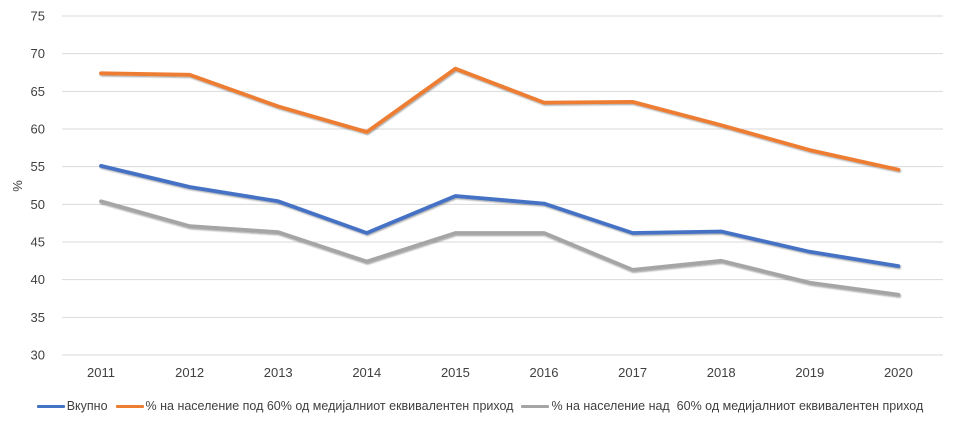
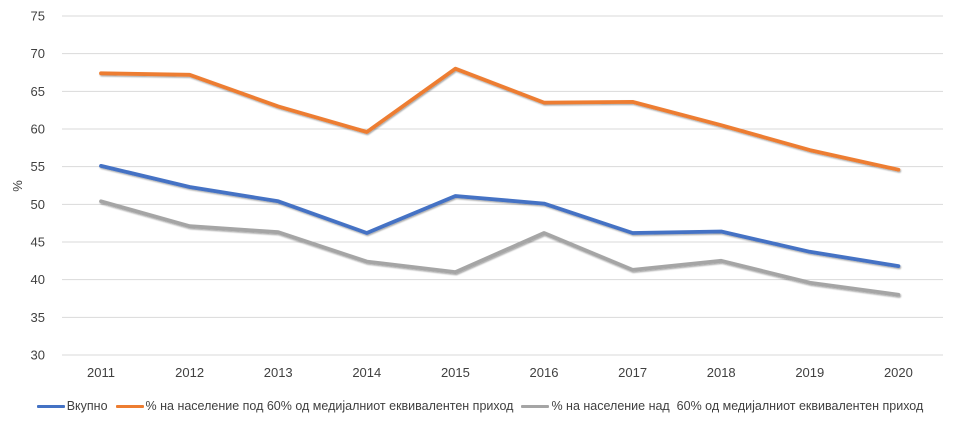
% на население над 60% од медијалниот еквивалентен приход/2015: 46 -> 41
